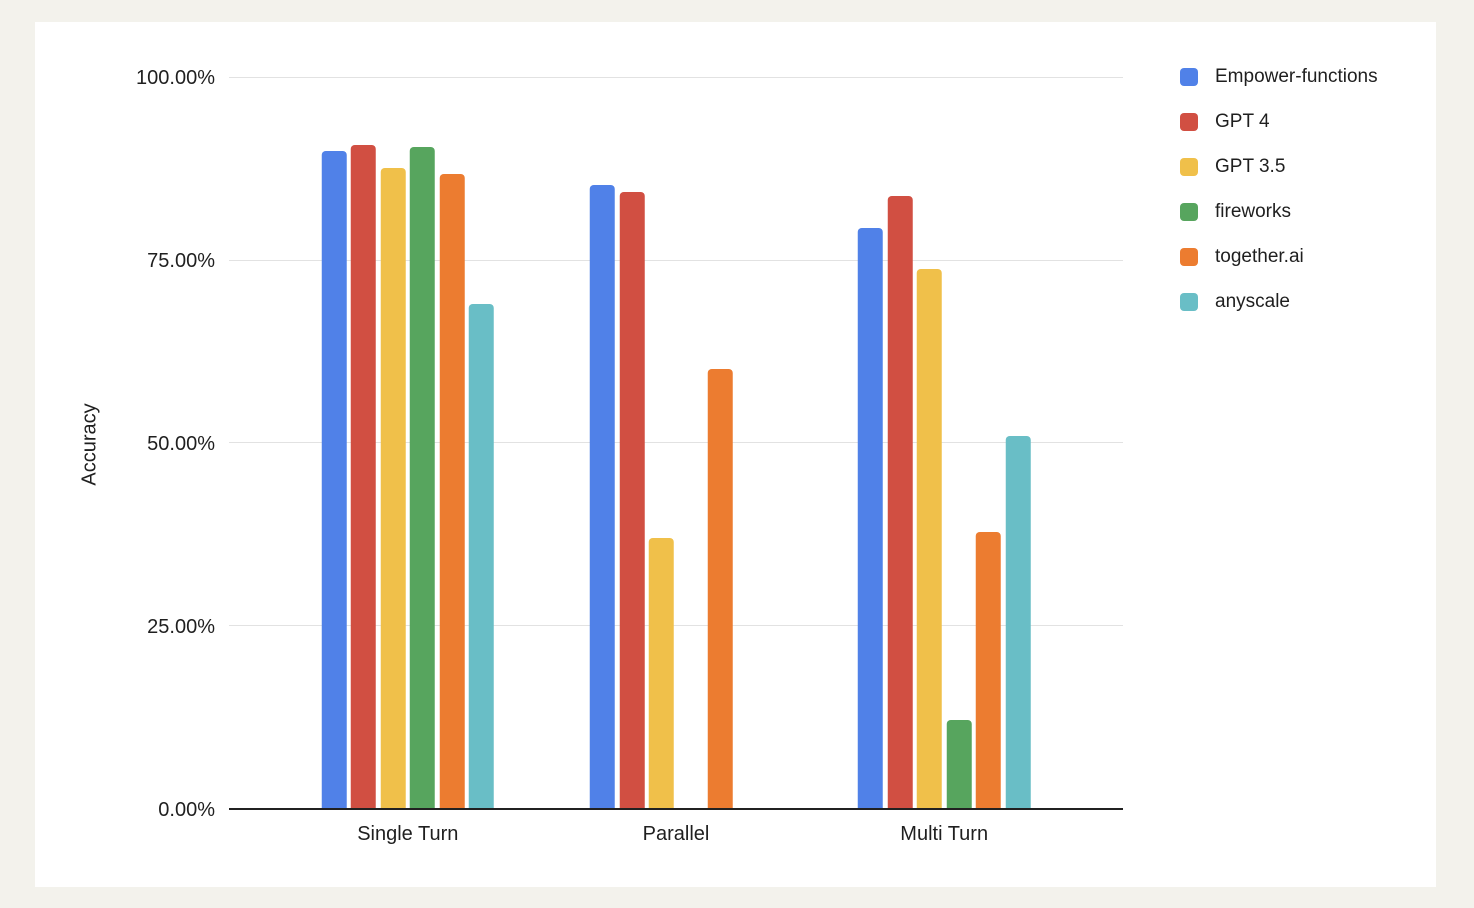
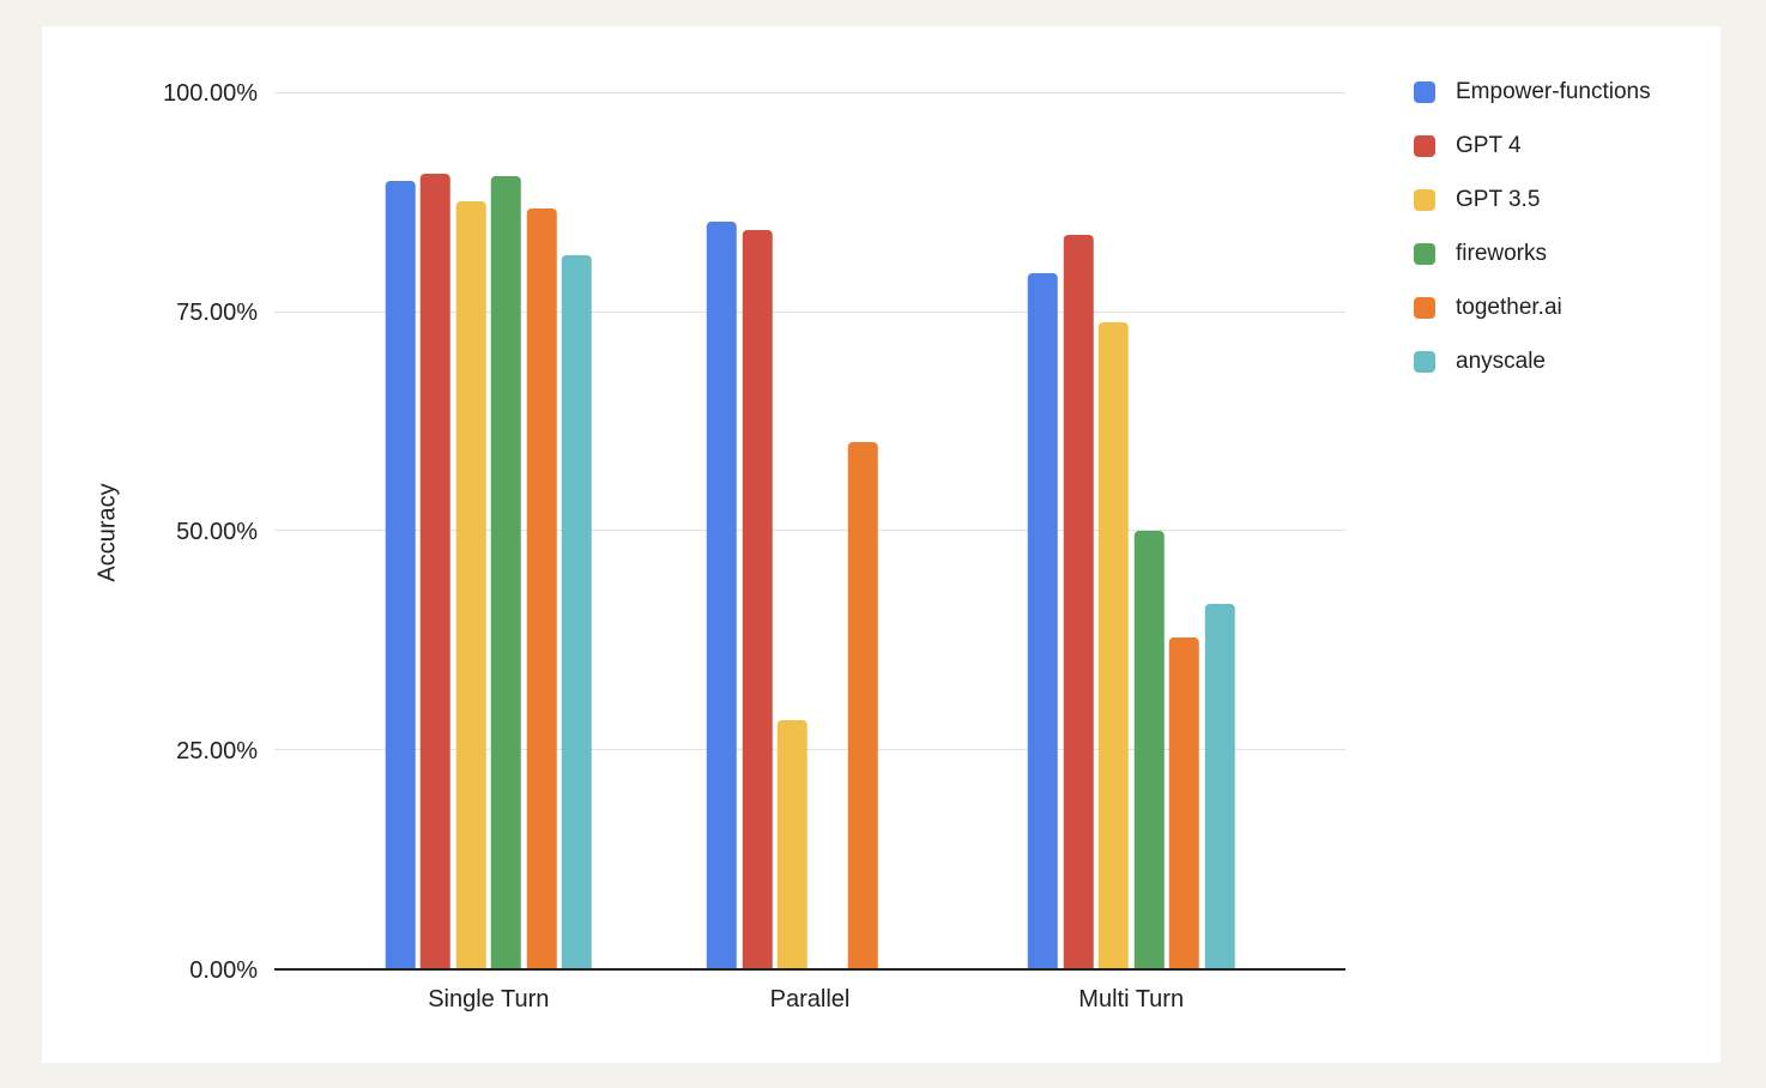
anyscale/Single Turn: 69% -> 82%
GPT 3.5/Parallel: 37% -> 28%
fireworks/Multi Turn: 12% -> 50%
anyscale/Multi Turn: 51% -> 42%
